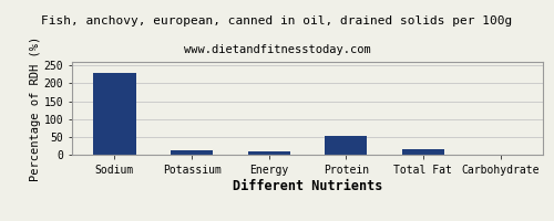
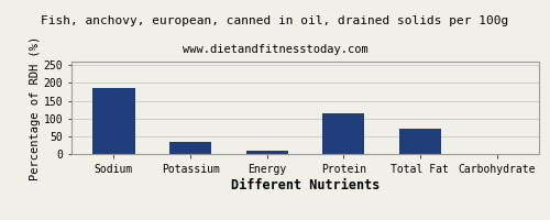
Sodium: 230 -> 185
Potassium: 13 -> 35
Protein: 53 -> 115
Total Fat: 15 -> 70
